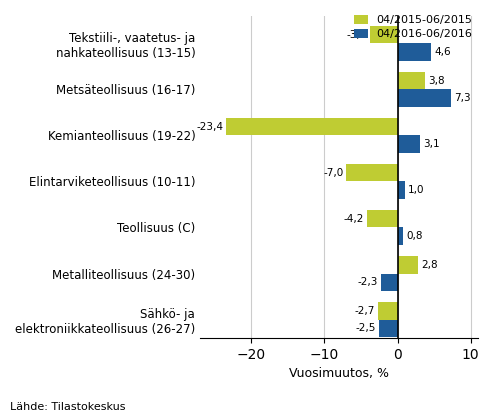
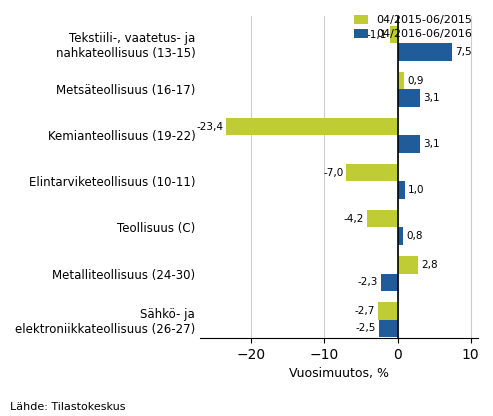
04/2015-06/2015/Tekstiili-, vaatetus- ja nahkateollisuus (13-15): -3.8 -> -1.1
04/2016-06/2016/Tekstiili-, vaatetus- ja nahkateollisuus (13-15): 4,6 -> 7,5
04/2015-06/2015/Metsäteollisuus (16-17): 3,8 -> 0,9
04/2016-06/2016/Metsäteollisuus (16-17): 7,3 -> 3,1
